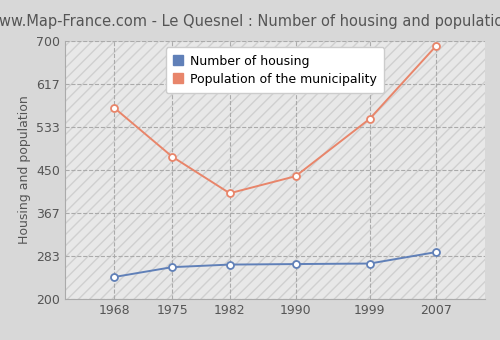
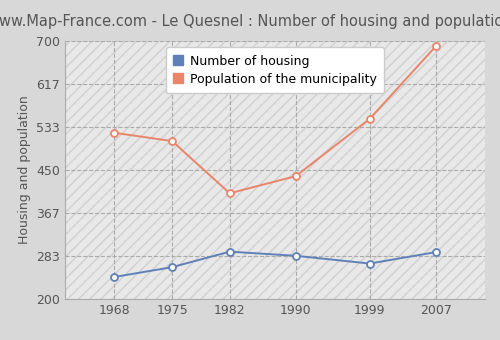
Population of the municipality/1968: 570 -> 522
Population of the municipality/1975: 476 -> 506
Number of housing/1982: 267 -> 292
Number of housing/1990: 268 -> 284
